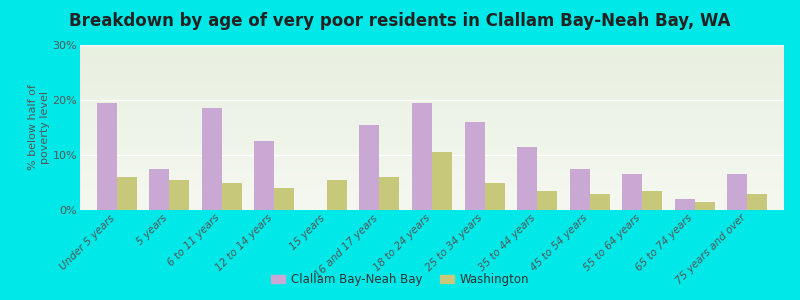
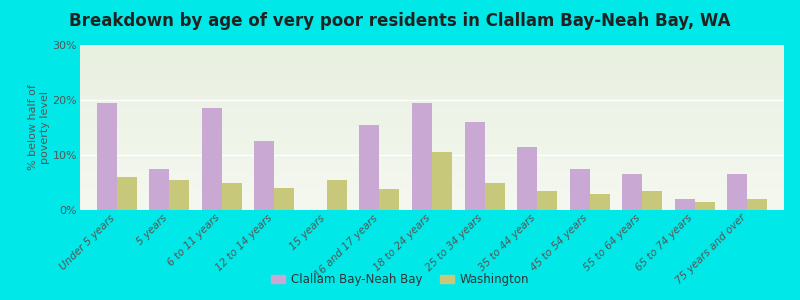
Washington/16 and 17 years: 6.0% -> 3.8%
Washington/75 years and over: 3.0% -> 2.0%
